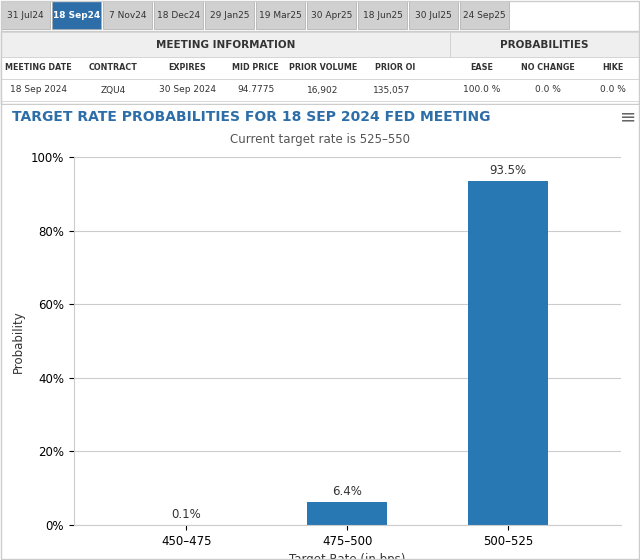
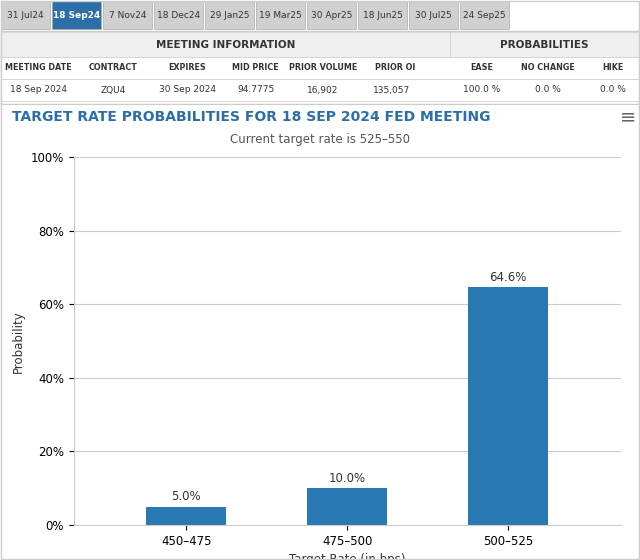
450–475: 0.1% -> 5.0%
475–500: 6.4% -> 10.0%
500–525: 93.5% -> 64.6%
